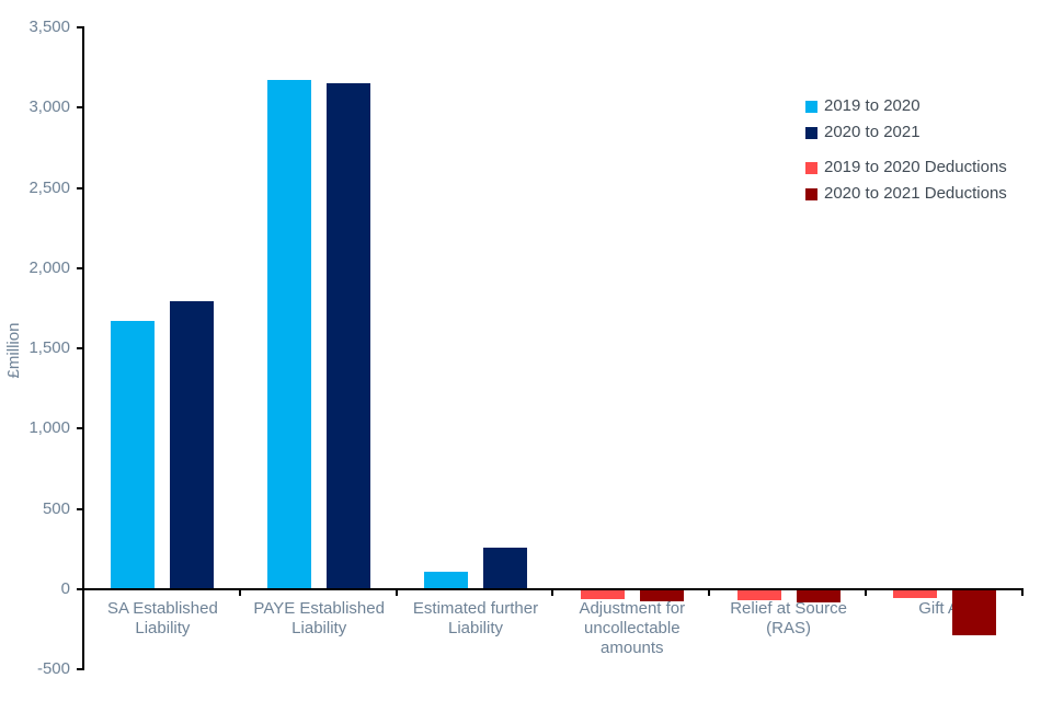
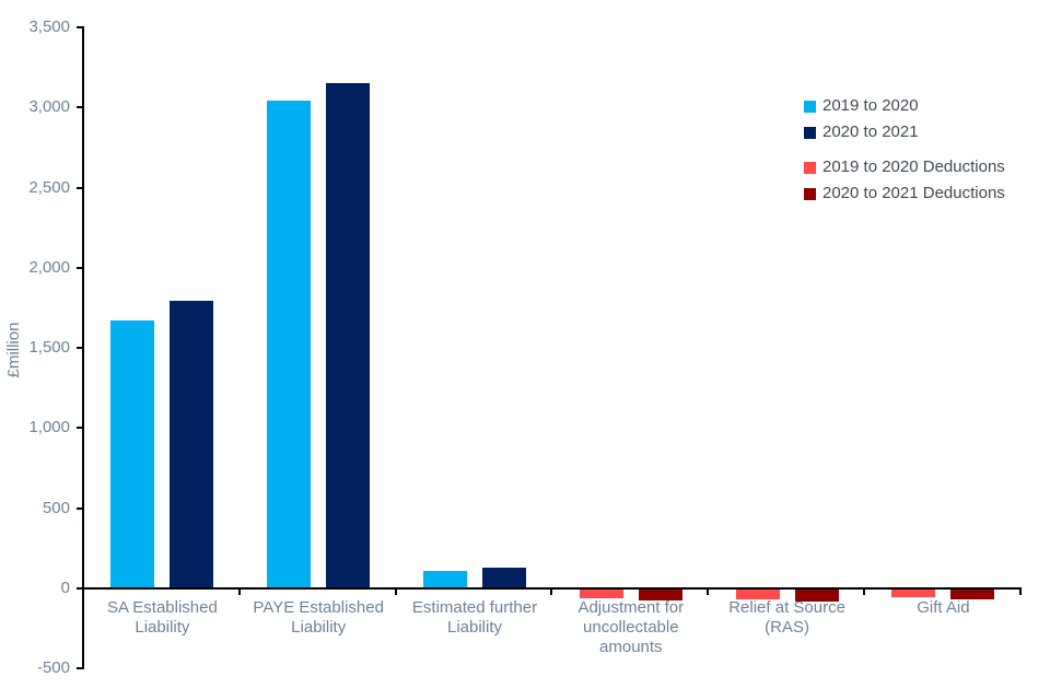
2019 to 2020/PAYE Established Liability: 3170 -> 3040
2020 to 2021/Estimated further Liability: 260 -> 130
2020 to 2021 Deductions/Gift Aid: -280 -> -60
